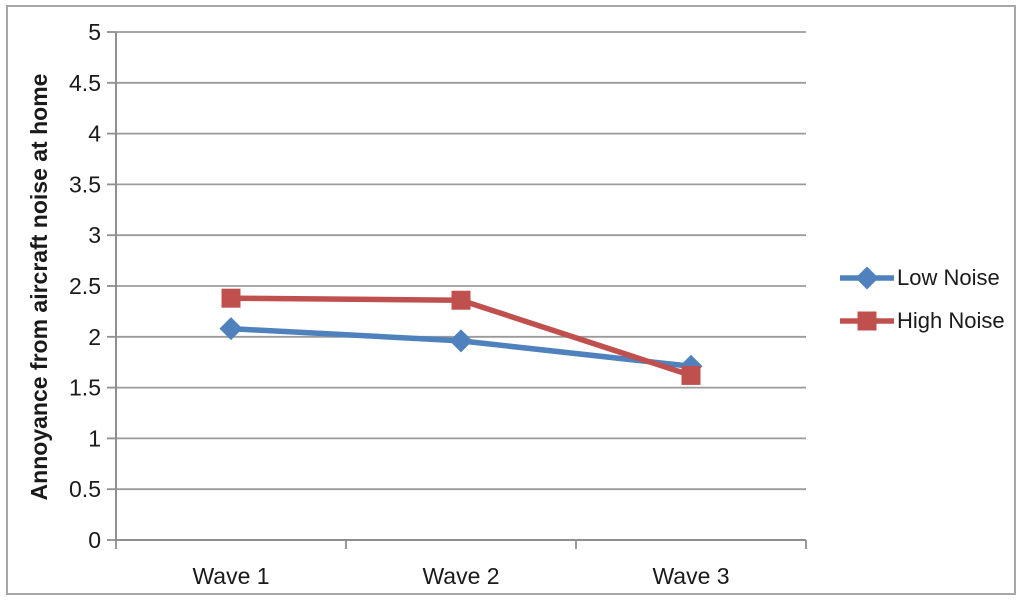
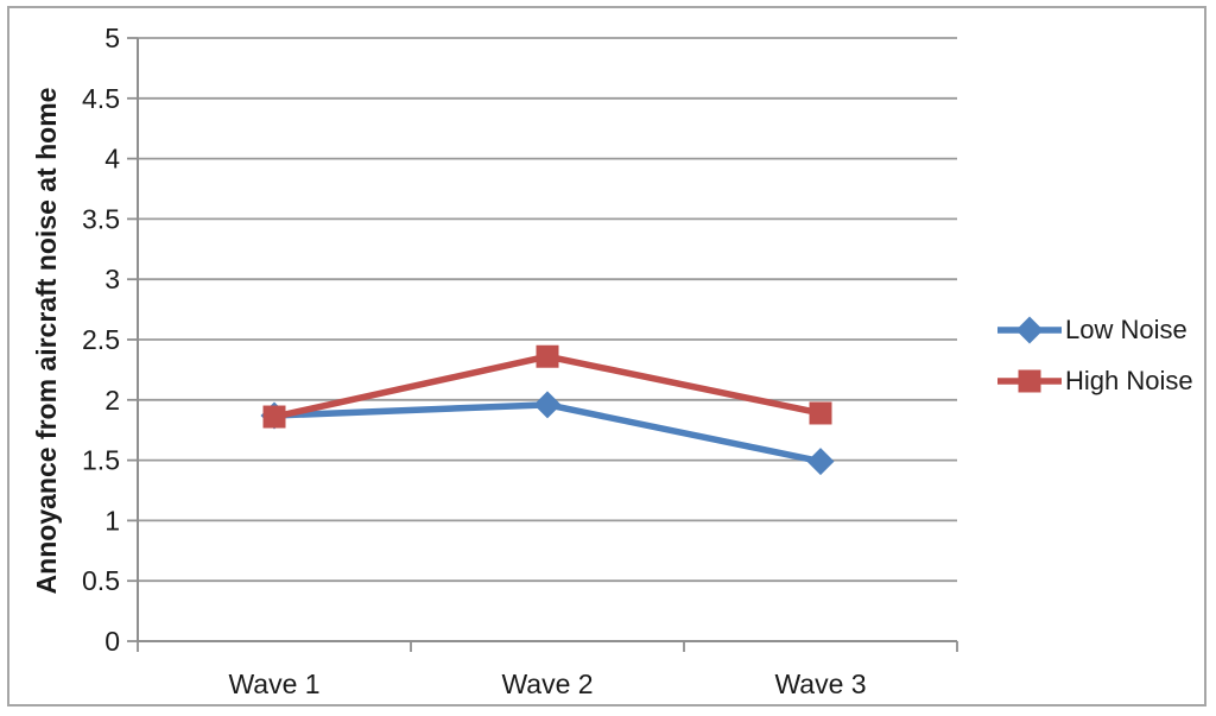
Low Noise/Wave 1: 2.08 -> 1.87
High Noise/Wave 1: 2.38 -> 1.86
Low Noise/Wave 3: 1.71 -> 1.49
High Noise/Wave 3: 1.62 -> 1.89
